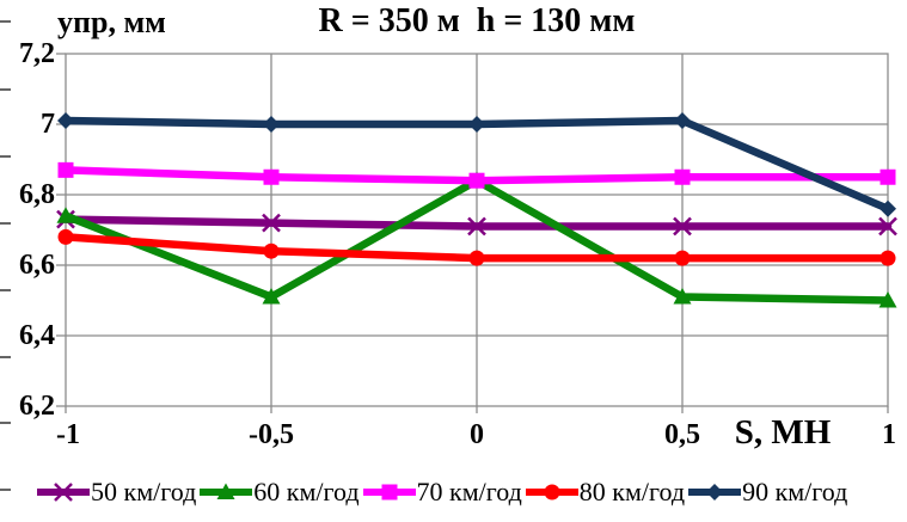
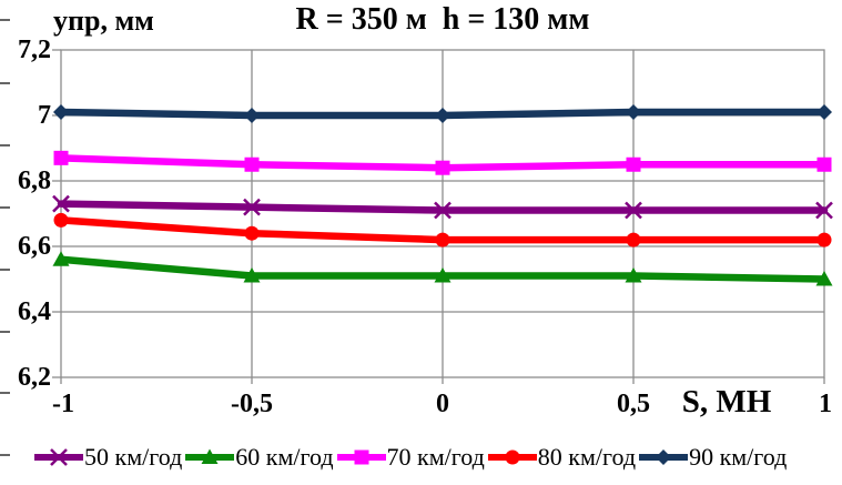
60 км/год/-1: 6,74 -> 6,56
60 км/год/0: 6,84 -> 6,51
90 км/год/1: 6,76 -> 7,01
